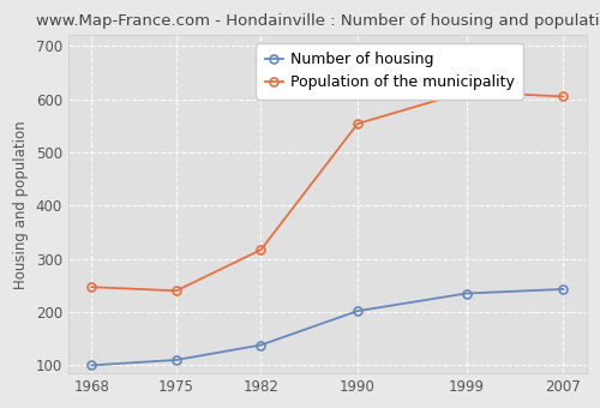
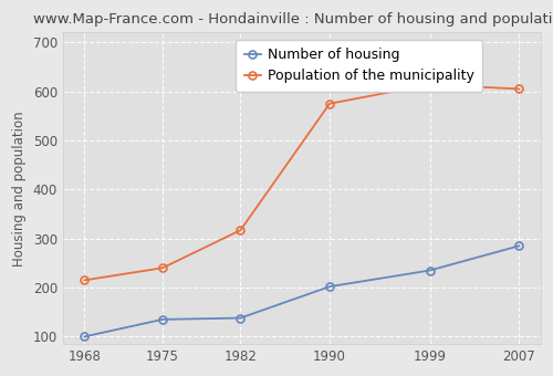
Population of the municipality/1968: 247 -> 215
Number of housing/1975: 110 -> 135
Population of the municipality/1990: 554 -> 575
Number of housing/2007: 243 -> 285
